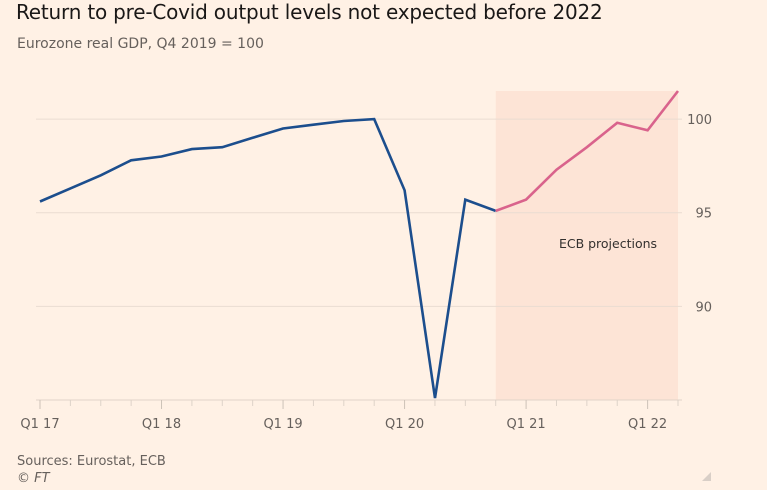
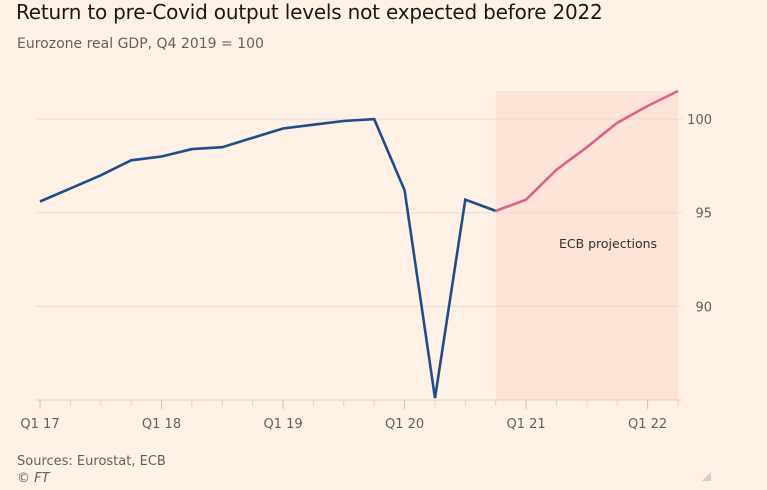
ECB projections/Q1 22: 99.4 -> 100.7
